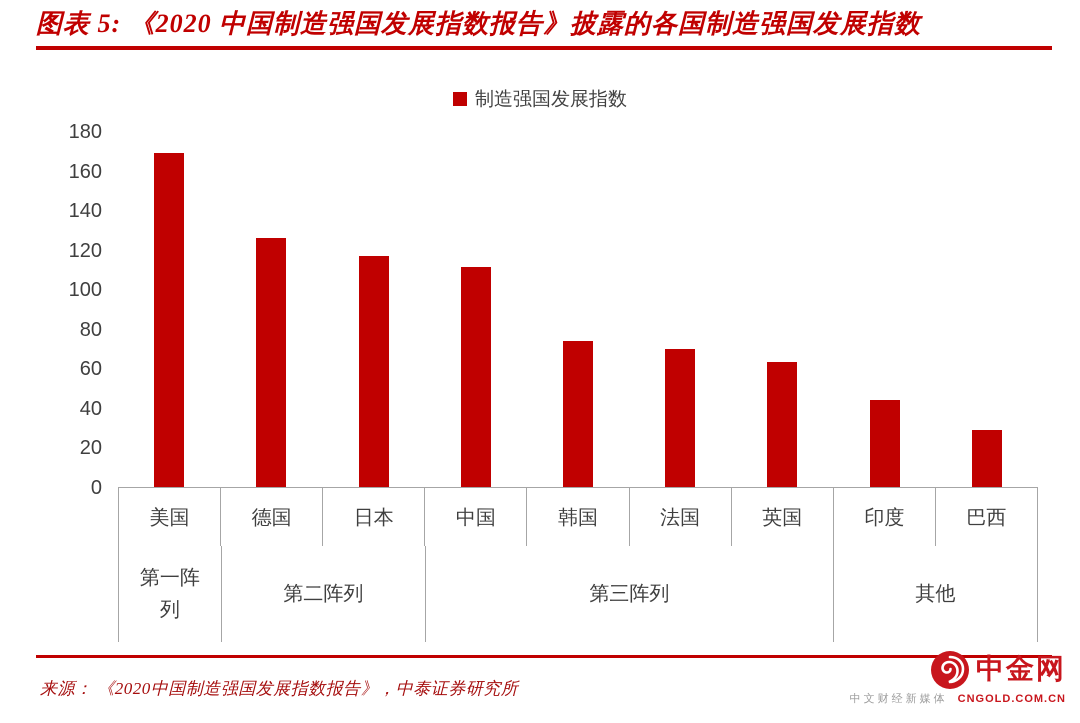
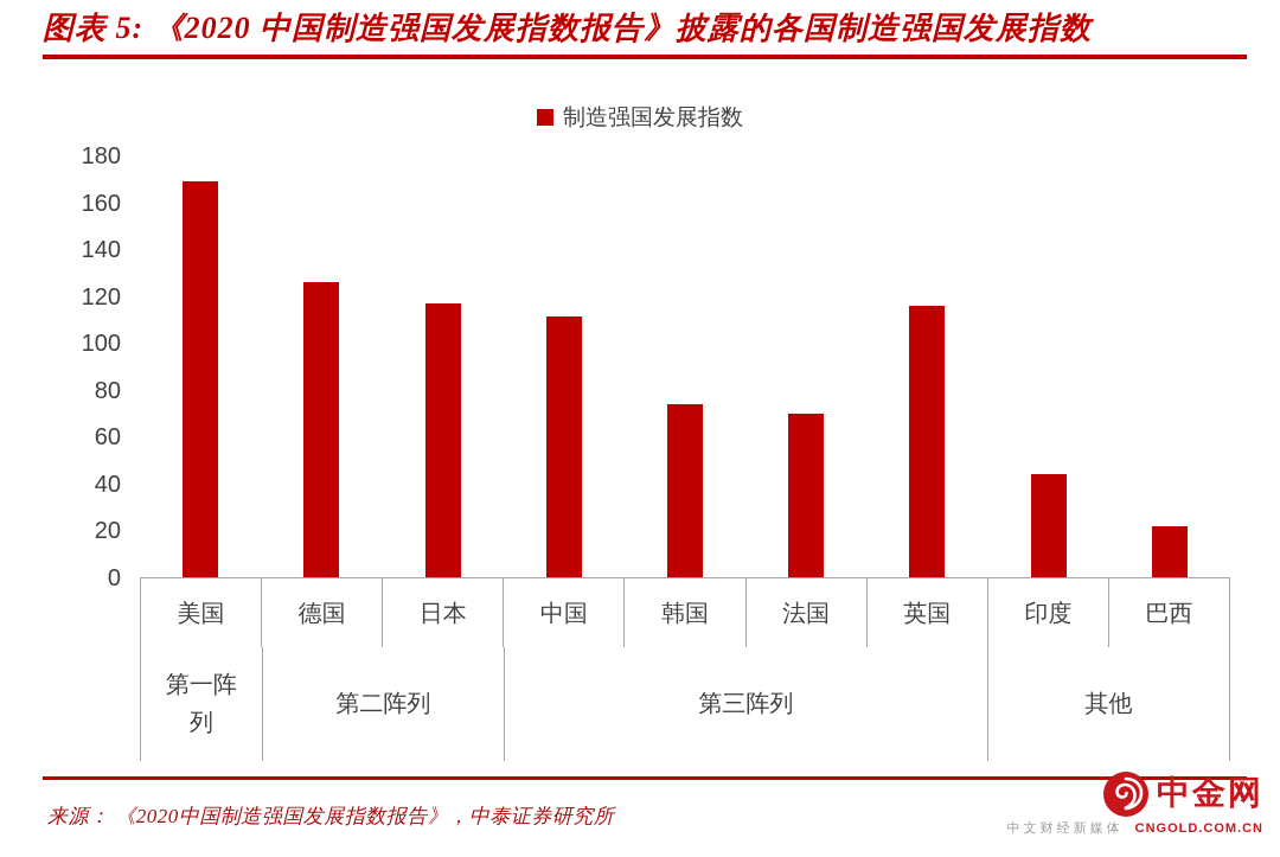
英国: 63 -> 116
巴西: 29 -> 22
